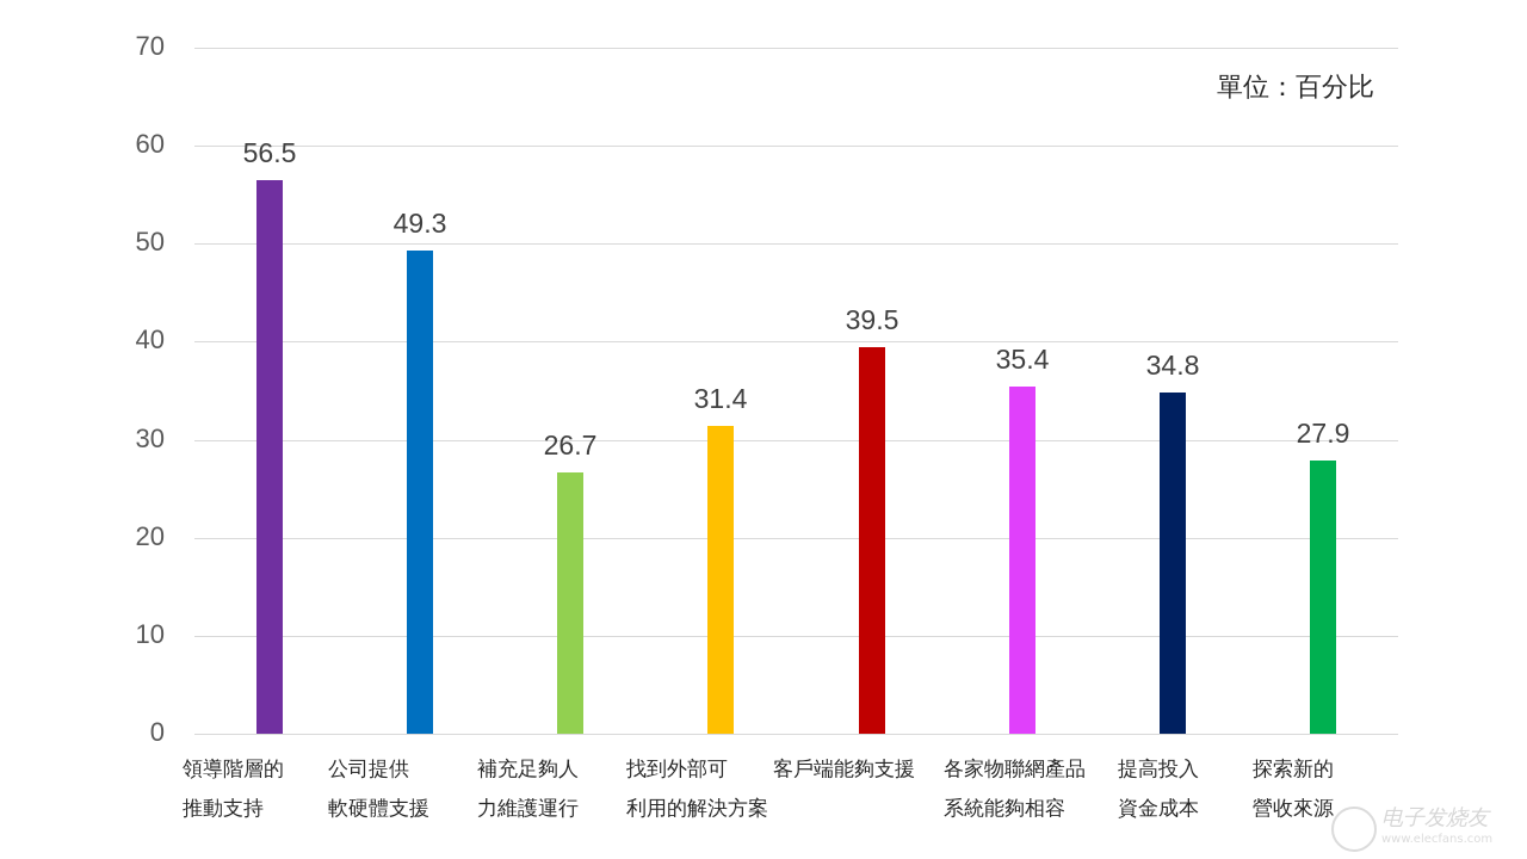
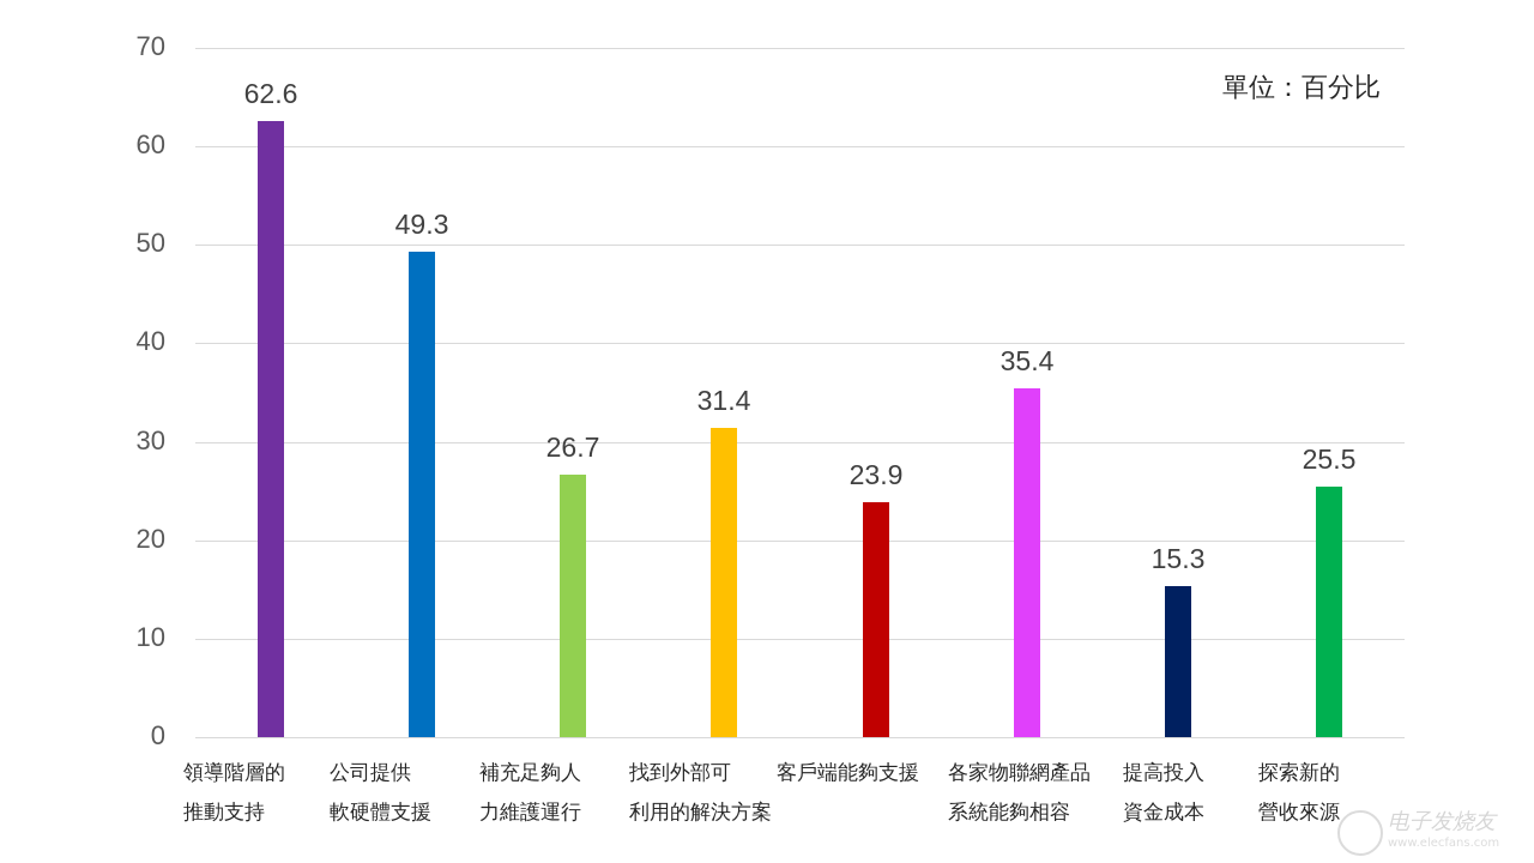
領導階層的 推動支持: 56.5 -> 62.6
客戶端能夠支援: 39.5 -> 23.9
提高投入 資金成本: 34.8 -> 15.3
探索新的 營收來源: 27.9 -> 25.5
